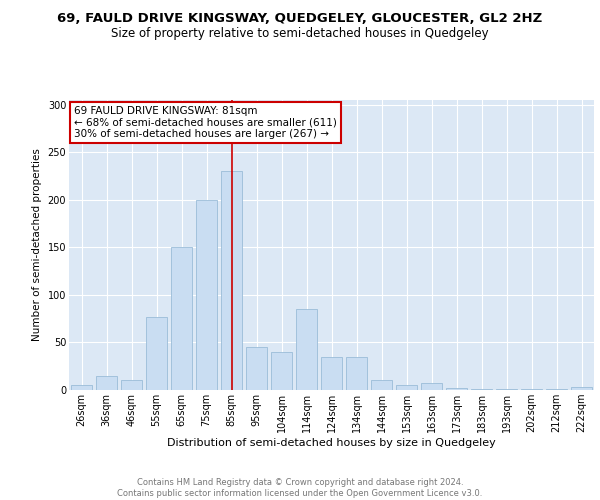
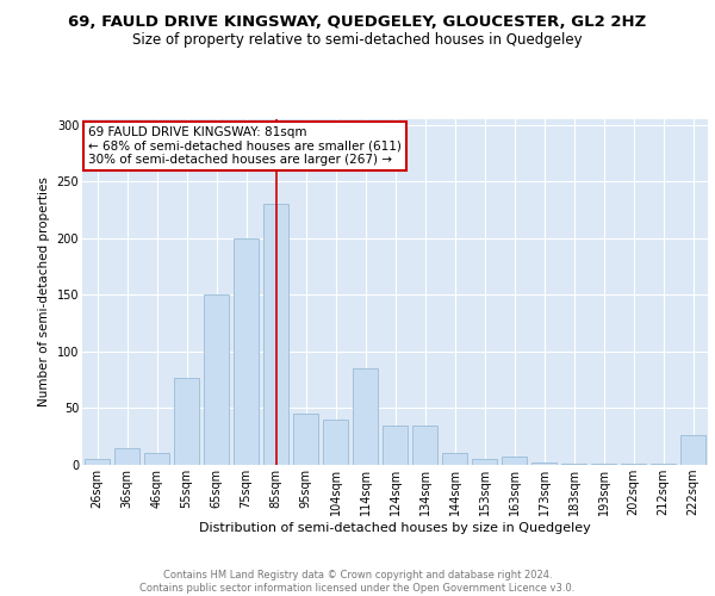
222sqm: 3 -> 26
